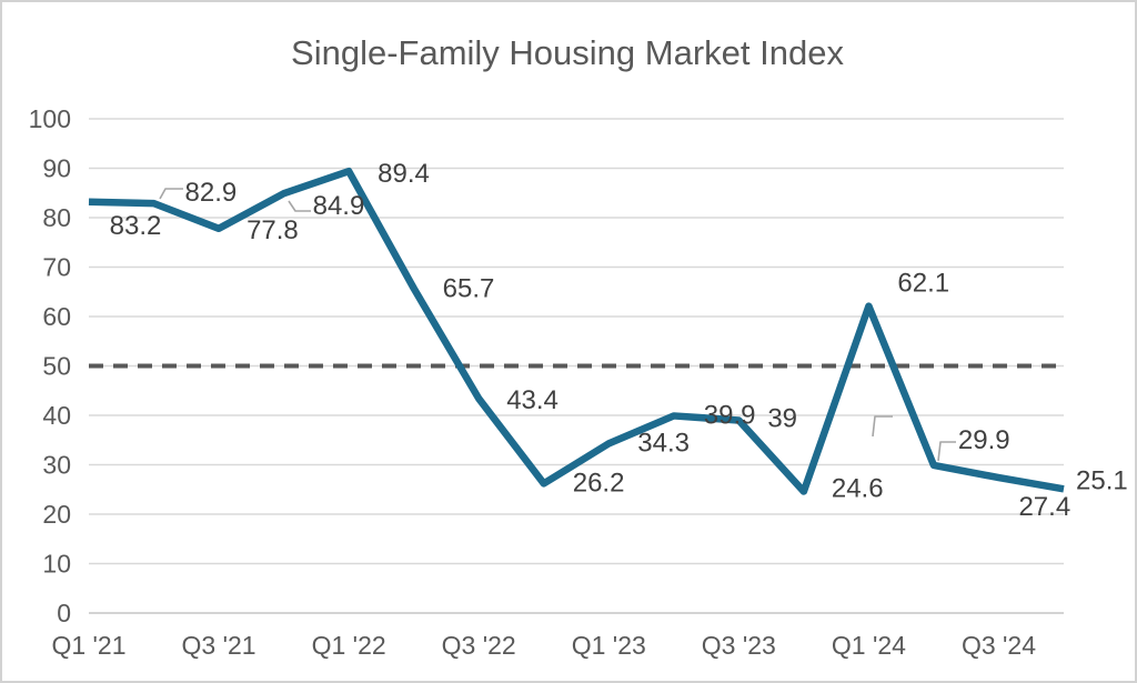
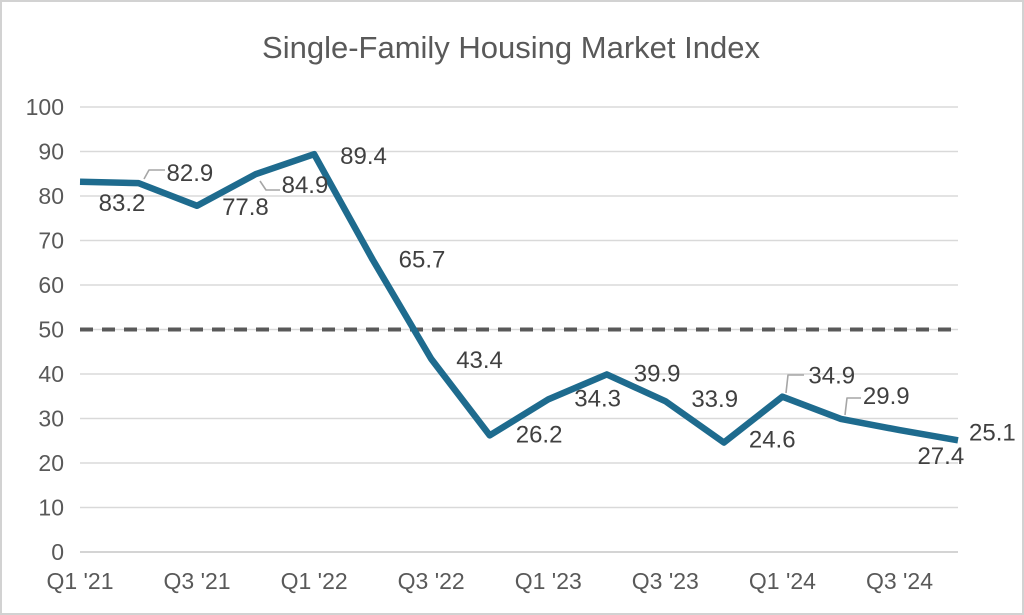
Q3 '23: 39 -> 33.9
Q1 '24: 62.1 -> 34.9
